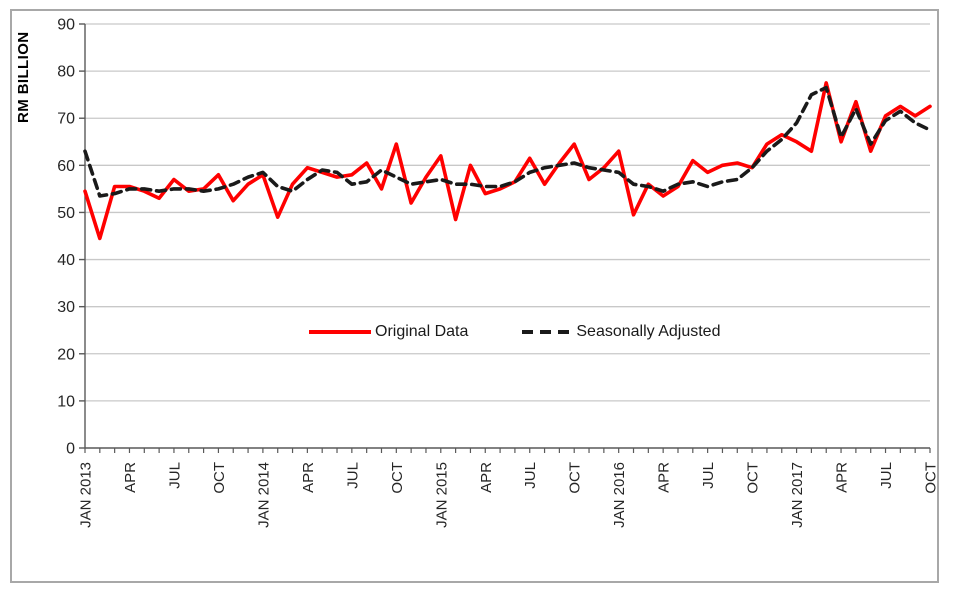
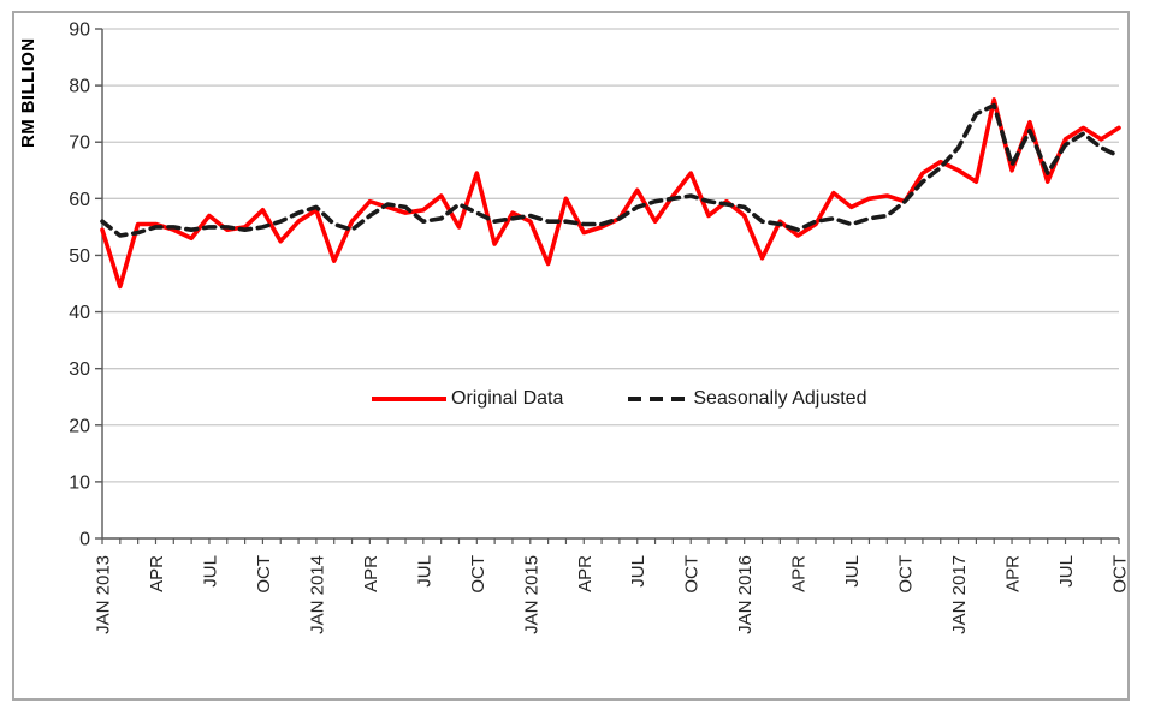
Seasonally Adjusted/JAN 2013: 63 -> 56
Original Data/JAN 2015: 62 -> 56
Original Data/JAN 2016: 63 -> 57
